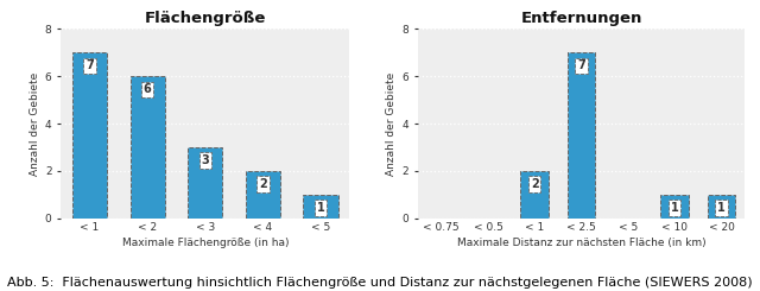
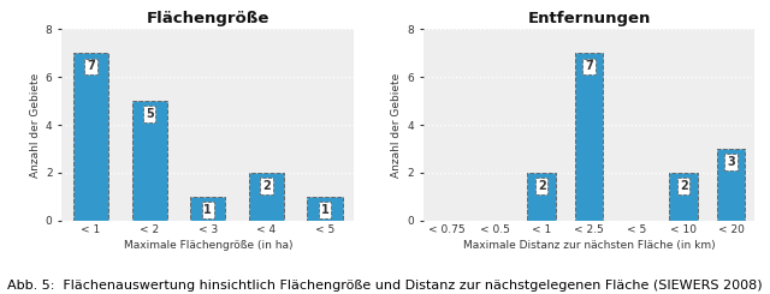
Flächengröße/< 2: 6 -> 5
Flächengröße/< 3: 3 -> 1
Entfernungen/< 10: 1 -> 2
Entfernungen/< 20: 1 -> 3
